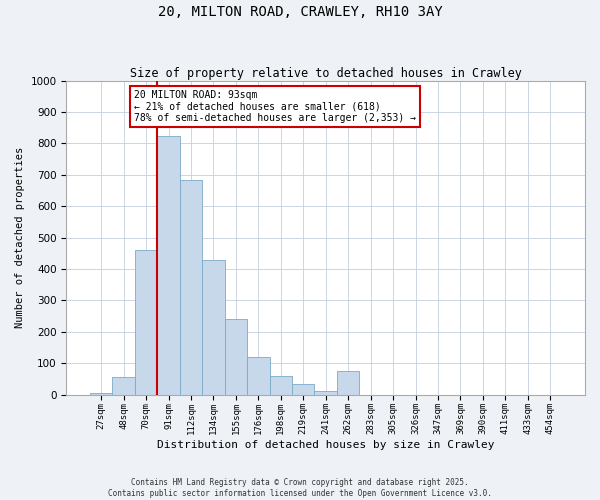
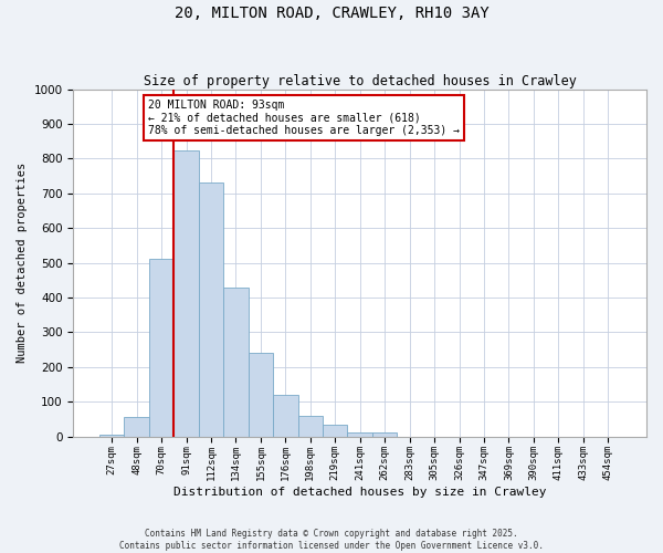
70sqm: 460 -> 510
112sqm: 685 -> 730
262sqm: 75 -> 12
